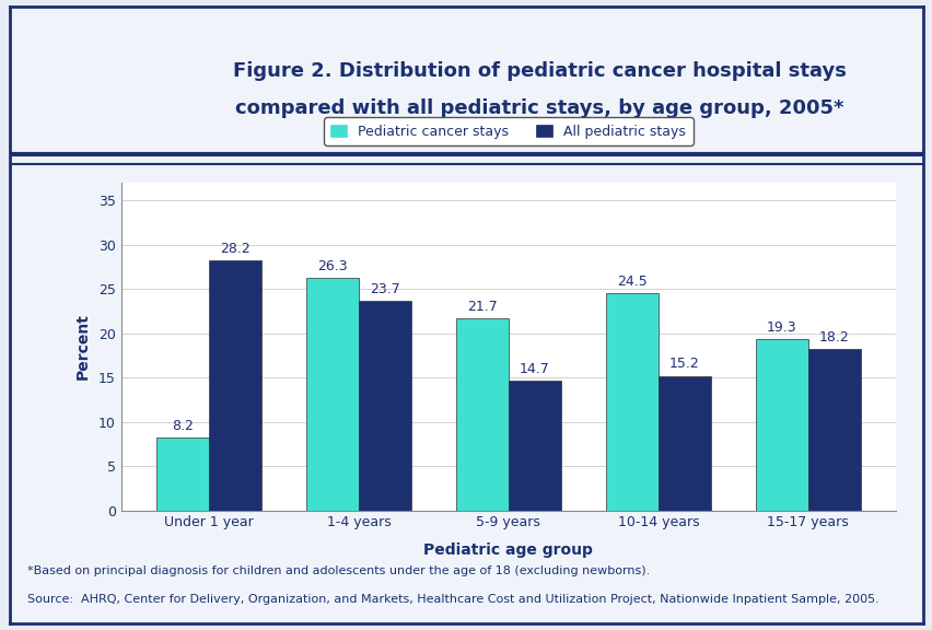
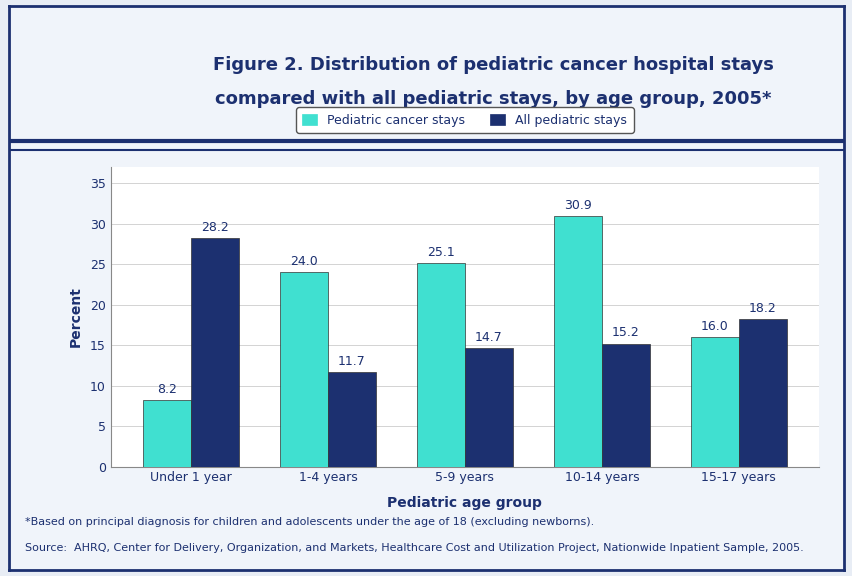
Pediatric cancer stays/1-4 years: 26.3 -> 24.0
All pediatric stays/1-4 years: 23.7 -> 11.7
Pediatric cancer stays/5-9 years: 21.7 -> 25.1
Pediatric cancer stays/10-14 years: 24.5 -> 30.9
Pediatric cancer stays/15-17 years: 19.3 -> 16.0
